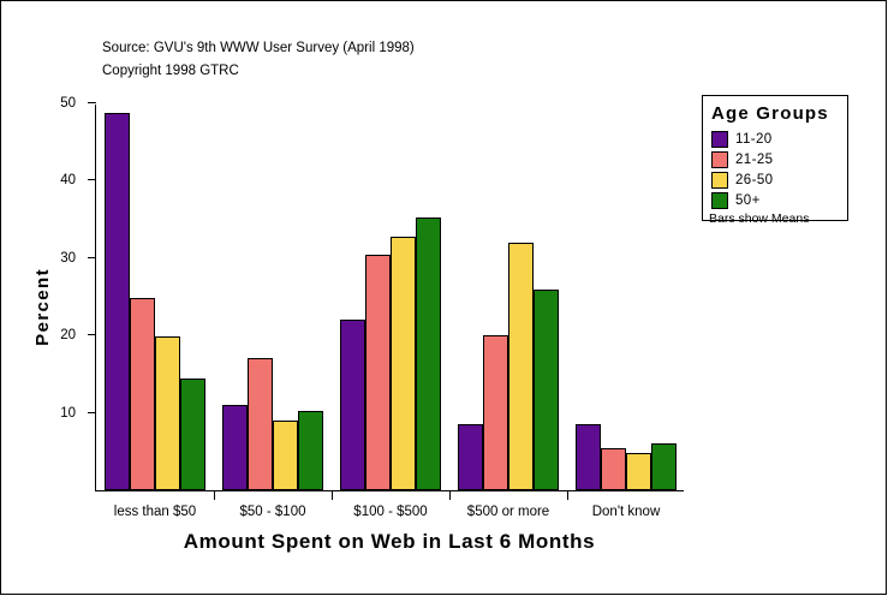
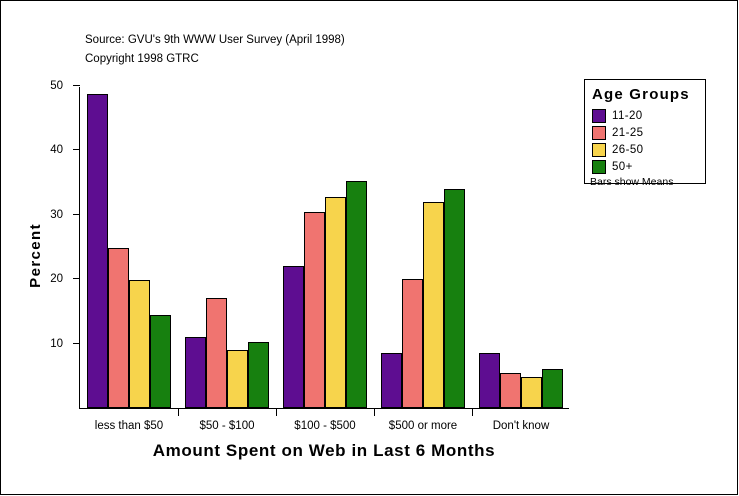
50+/$500 or more: 26 -> 34
